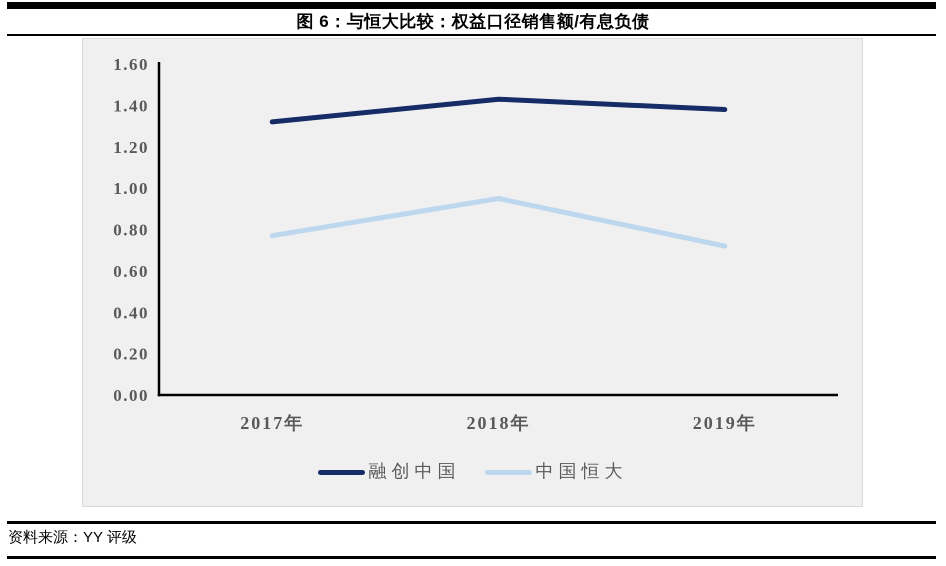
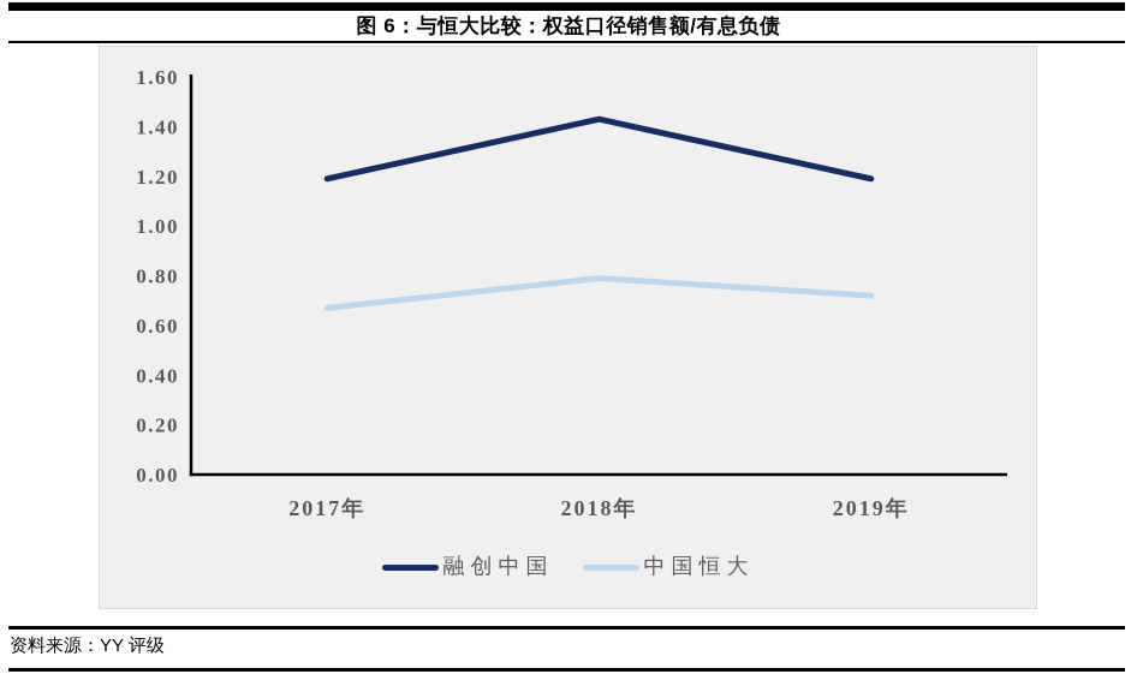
融创中国/2017年: 1.32 -> 1.19
中国恒大/2017年: 0.77 -> 0.67
中国恒大/2018年: 0.95 -> 0.79
融创中国/2019年: 1.38 -> 1.19
